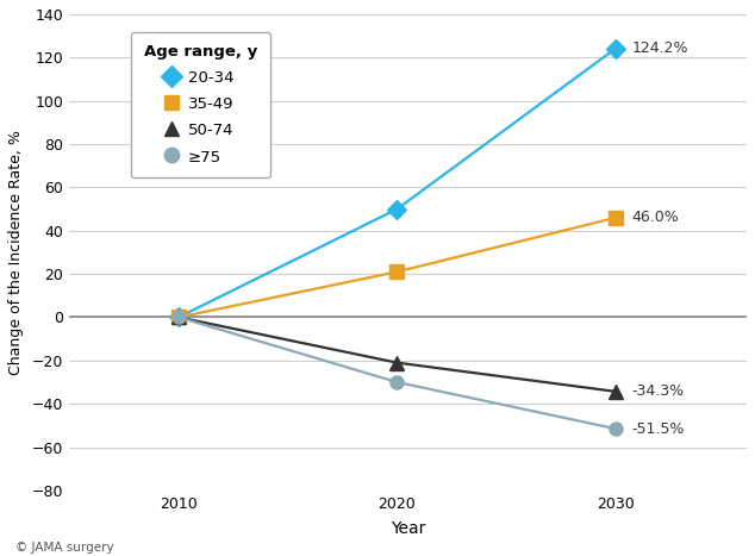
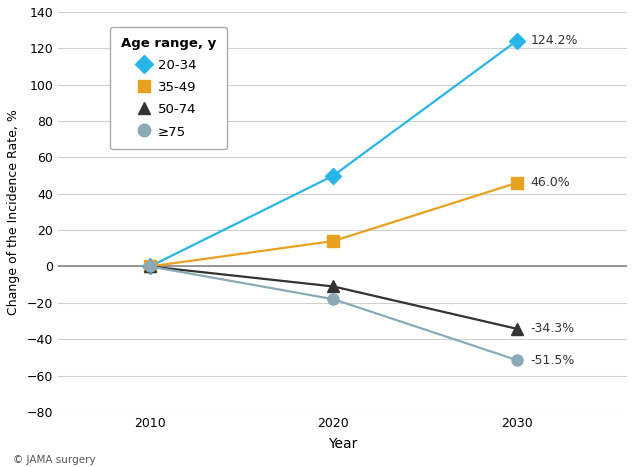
35-49/2020: 21 -> 14
50-74/2020: -21 -> -11
≥75/2020: -30 -> -18
